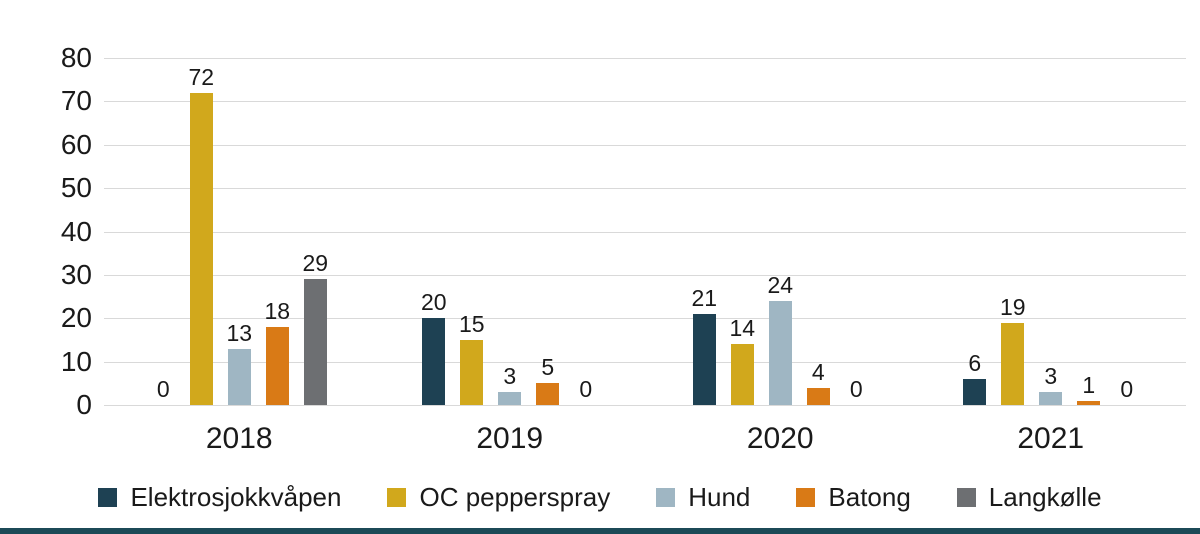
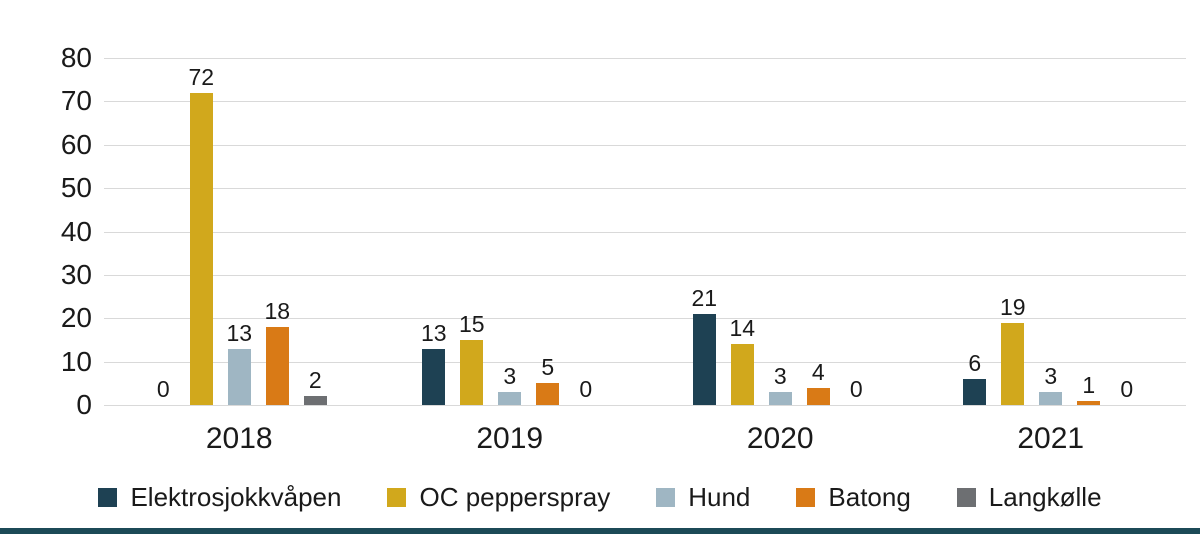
Langkølle/2018: 29 -> 2
Elektrosjokkvåpen/2019: 20 -> 13
Hund/2020: 24 -> 3
